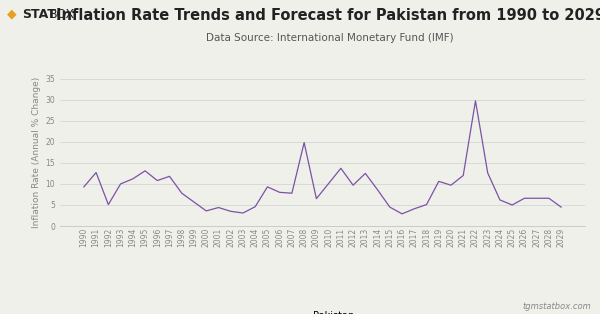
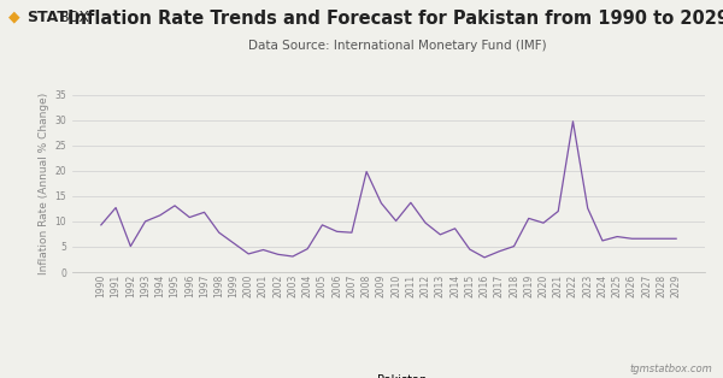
2009: 6.5 -> 13.6
2013: 12.5 -> 7.4
2025: 5.0 -> 7.0
2029: 4.5 -> 6.6
